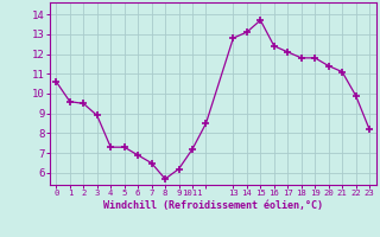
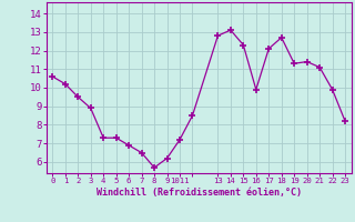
1: 9.6 -> 10.2
15: 13.7 -> 12.3
16: 12.4 -> 9.9
18: 11.8 -> 12.7
19: 11.8 -> 11.3
